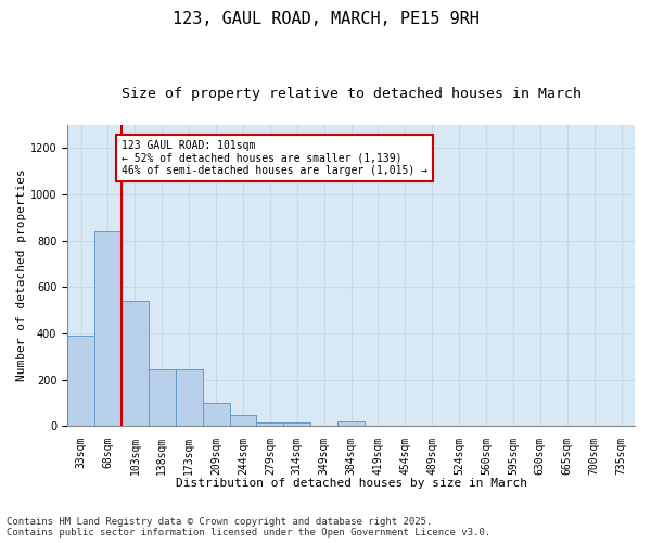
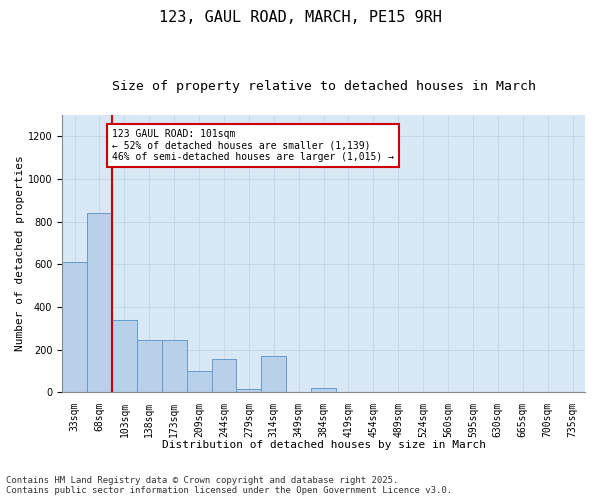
33sqm: 390 -> 610
103sqm: 540 -> 340
244sqm: 48 -> 155
314sqm: 15 -> 170
